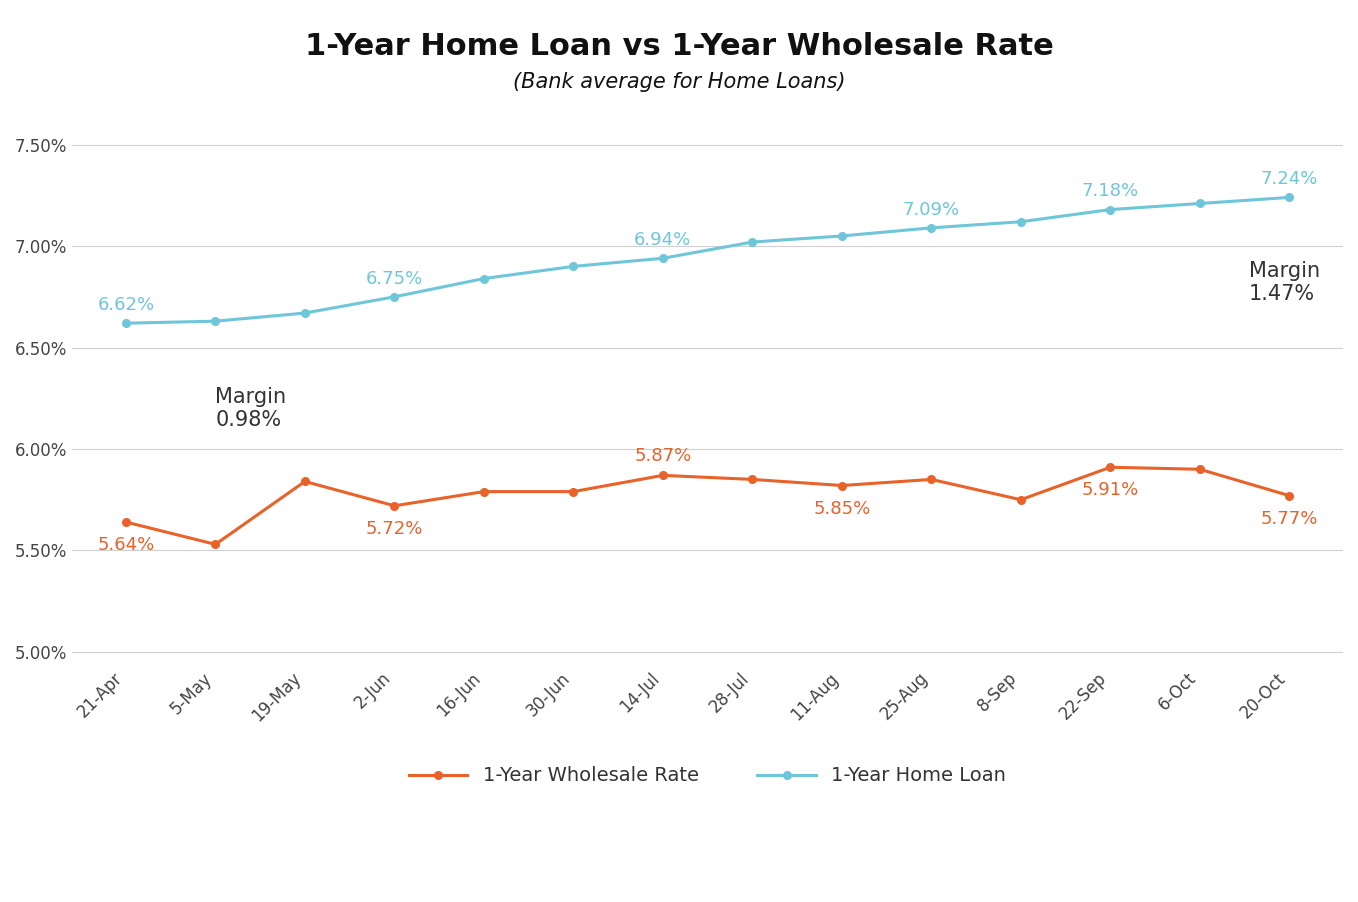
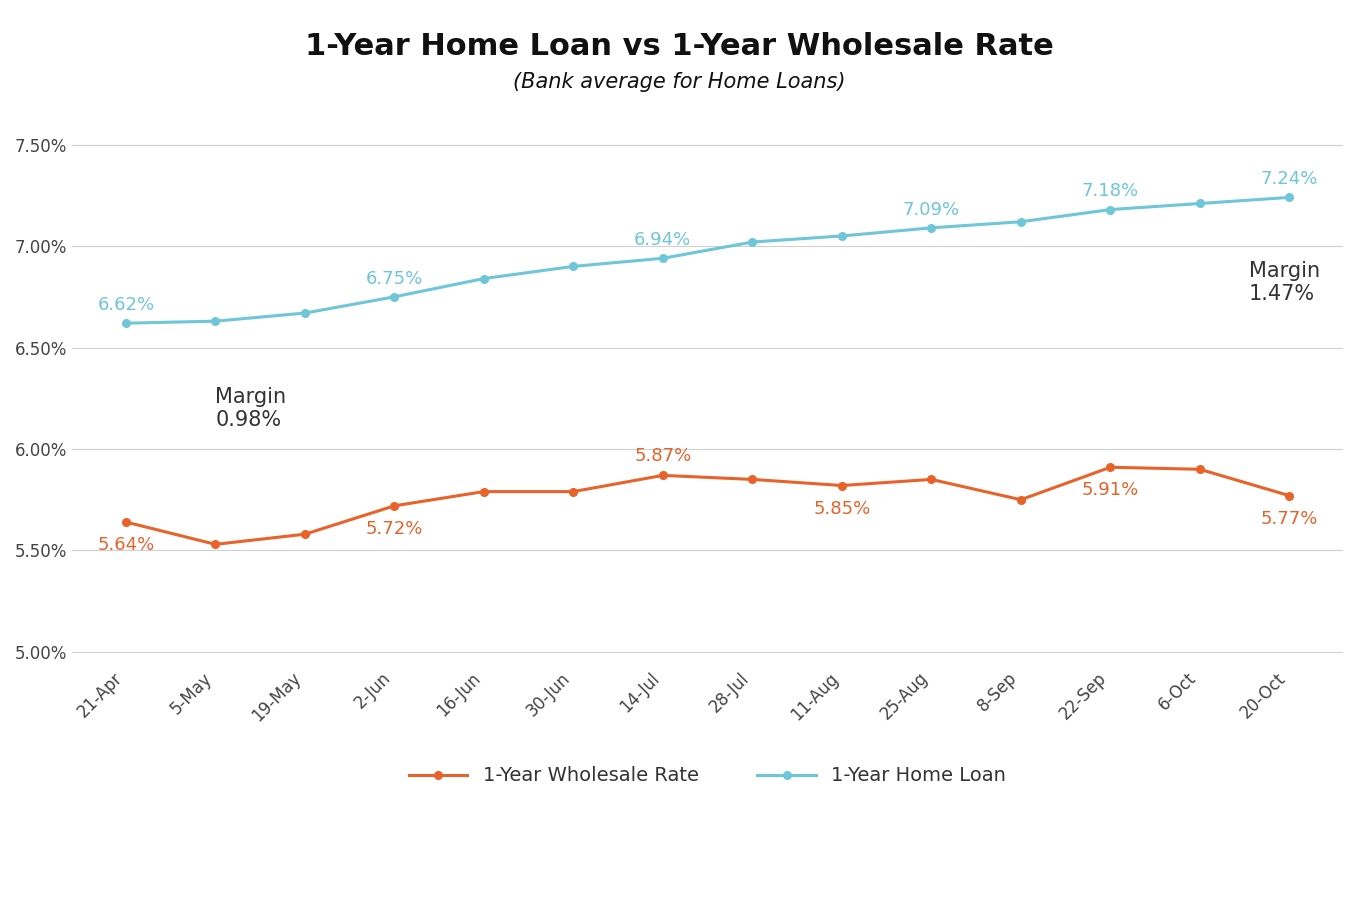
1-Year Wholesale Rate/19-May: 5.84% -> 5.58%
